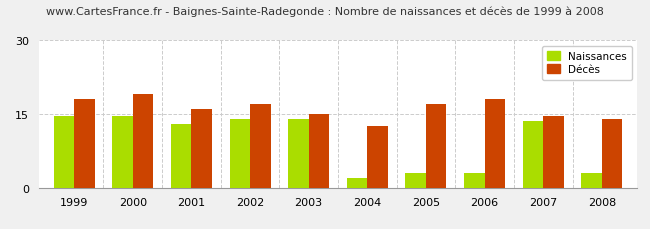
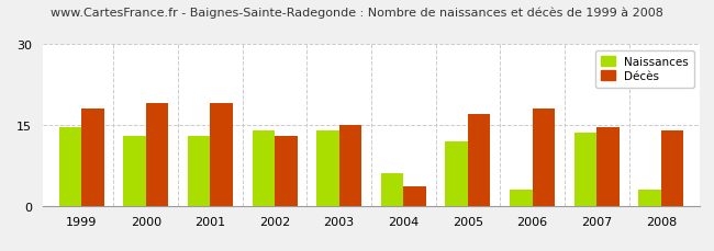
Naissances/2000: 14.5 -> 13.0
Décès/2001: 16.0 -> 19.0
Décès/2002: 17.0 -> 13.0
Naissances/2004: 2.0 -> 6.0
Décès/2004: 12.5 -> 3.5
Naissances/2005: 3.0 -> 12.0
